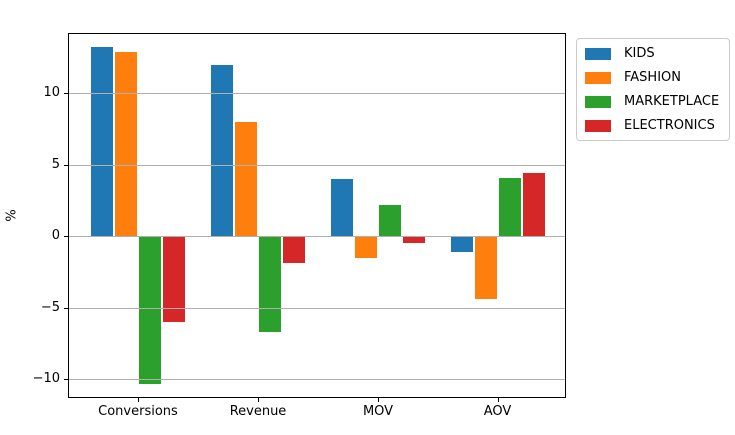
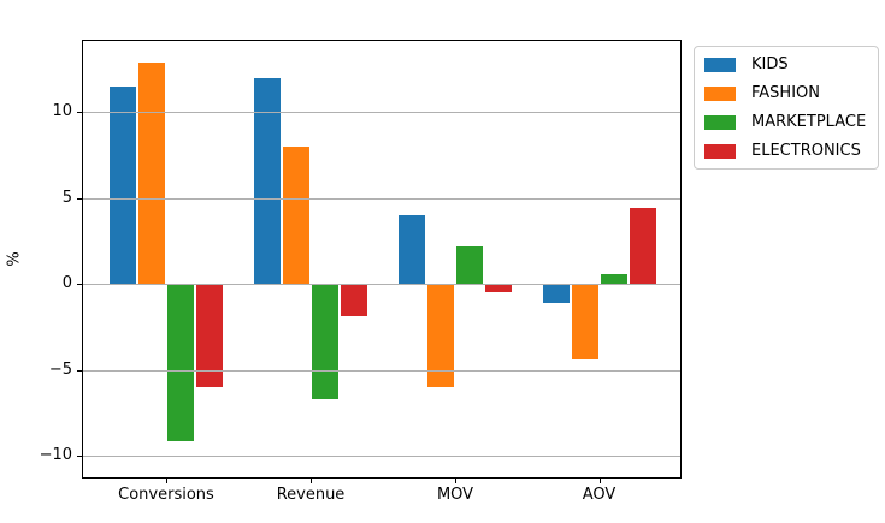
KIDS/Conversions: 13.2 -> 11.5
MARKETPLACE/Conversions: -10.3 -> -9.1
FASHION/MOV: -1.5 -> -6.0
MARKETPLACE/AOV: 4.1 -> 0.6
